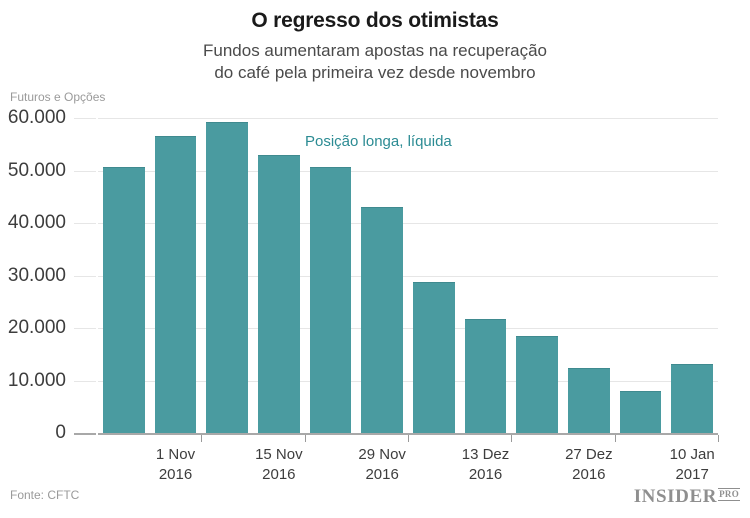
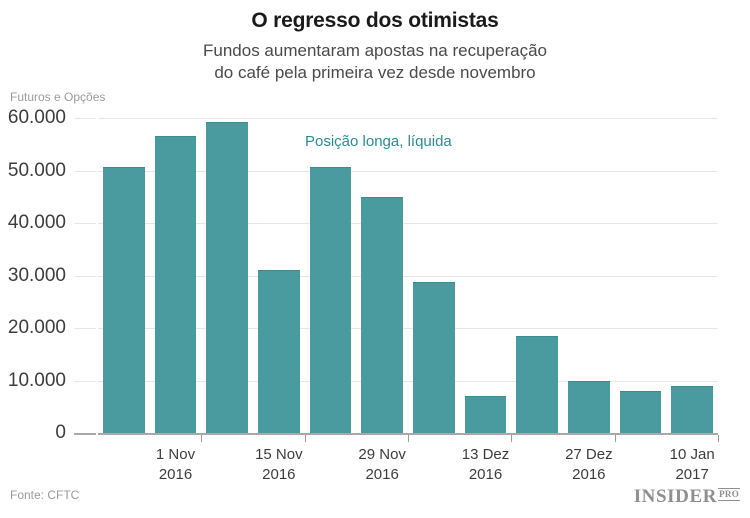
15 Nov 2016: 53000 -> 31000
29 Nov 2016: 43000 -> 45000
13 Dez 2016: 22000 -> 7000
27 Dez 2016: 12000 -> 10000
10 Jan 2017: 13000 -> 9000
